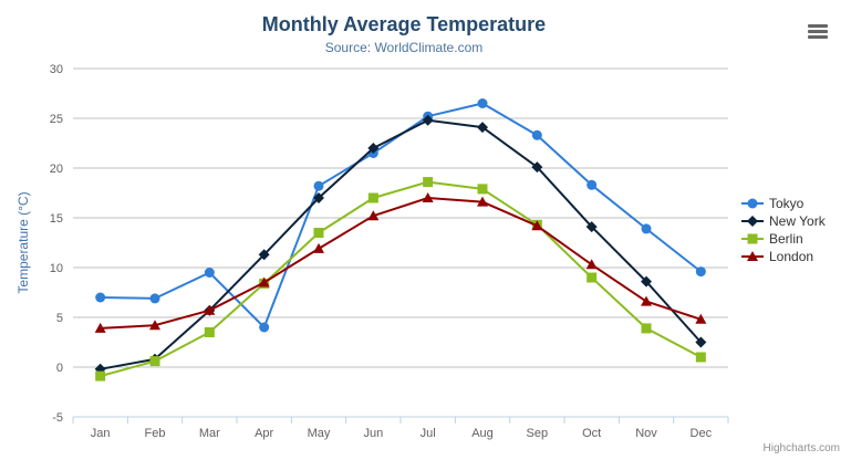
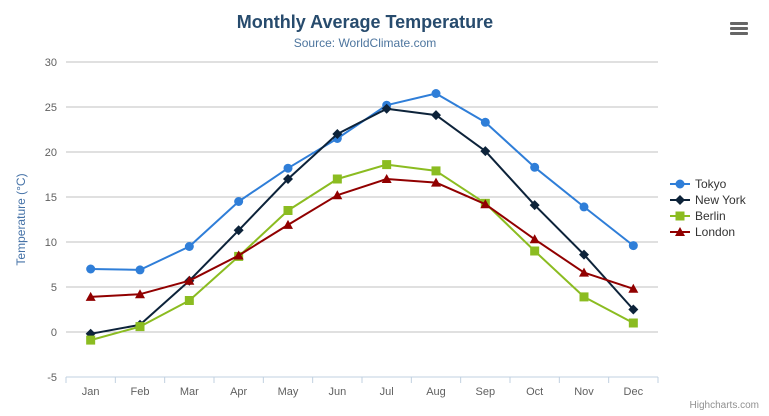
Tokyo/Apr: 4 -> 14
